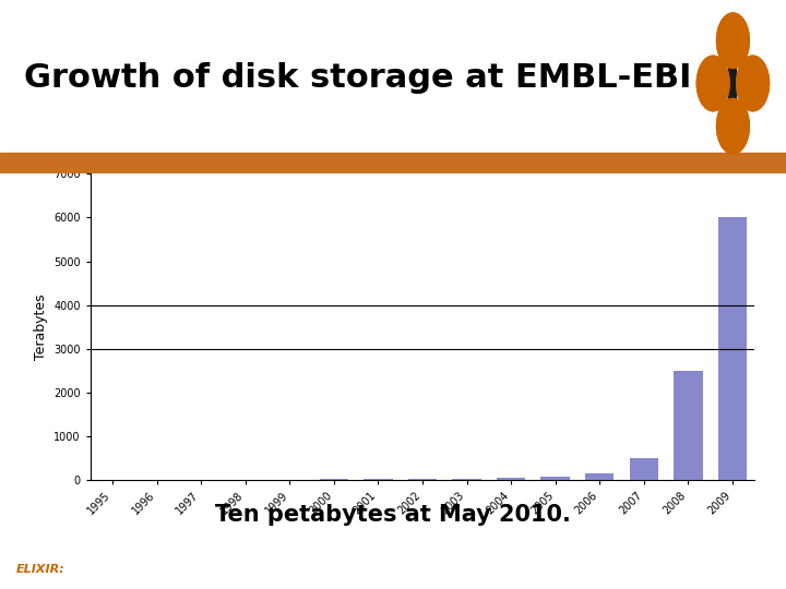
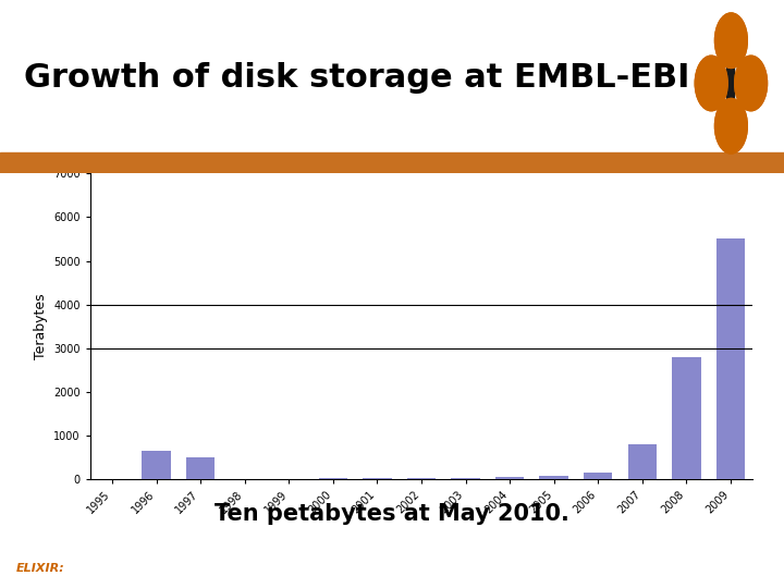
1996: 0 -> 650
1997: 0 -> 500
2007: 500 -> 800
2008: 2500 -> 2800
2009: 6000 -> 5500
